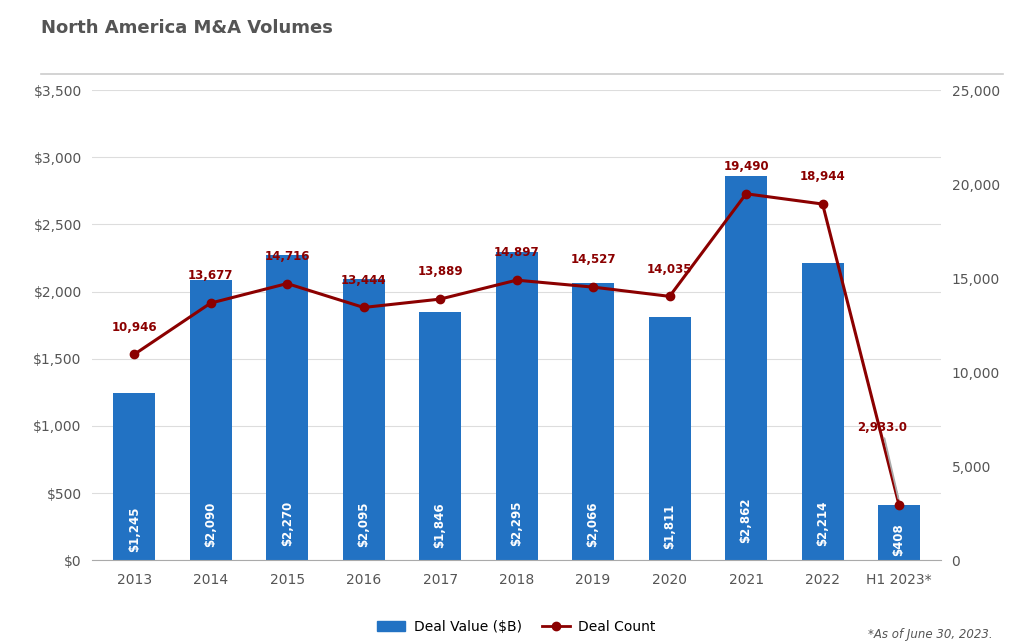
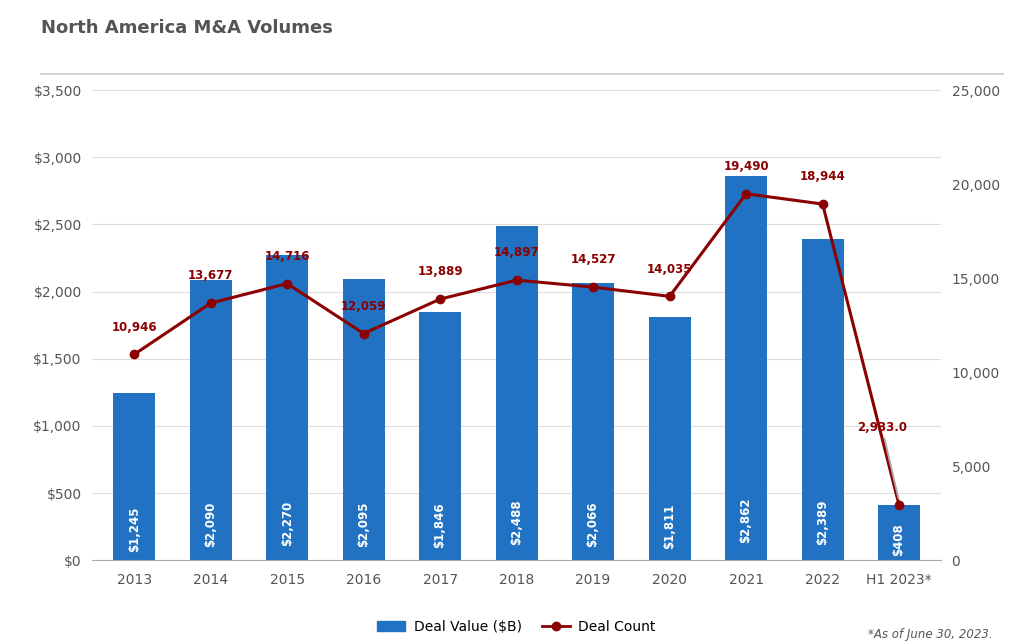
Deal Count/2016: 13,444 -> 12,059
Deal Value ($B)/2018: $2,295 -> $2,488
Deal Value ($B)/2022: $2,214 -> $2,389
